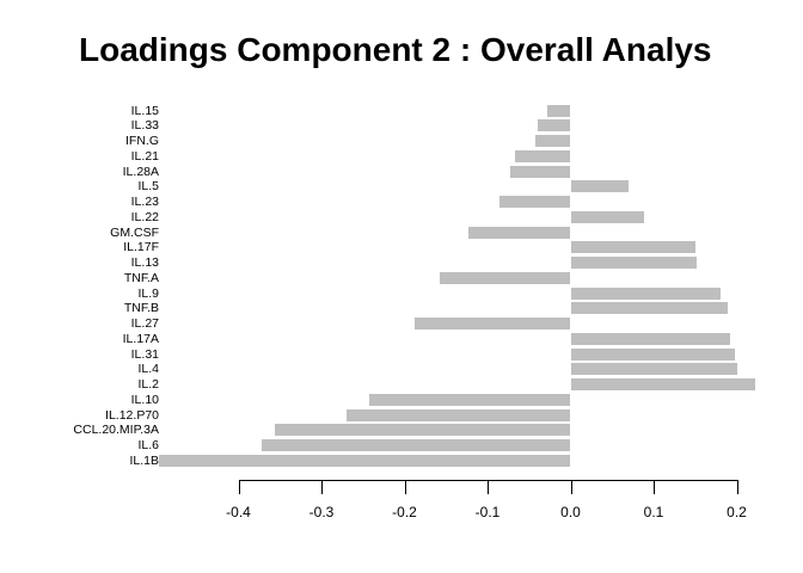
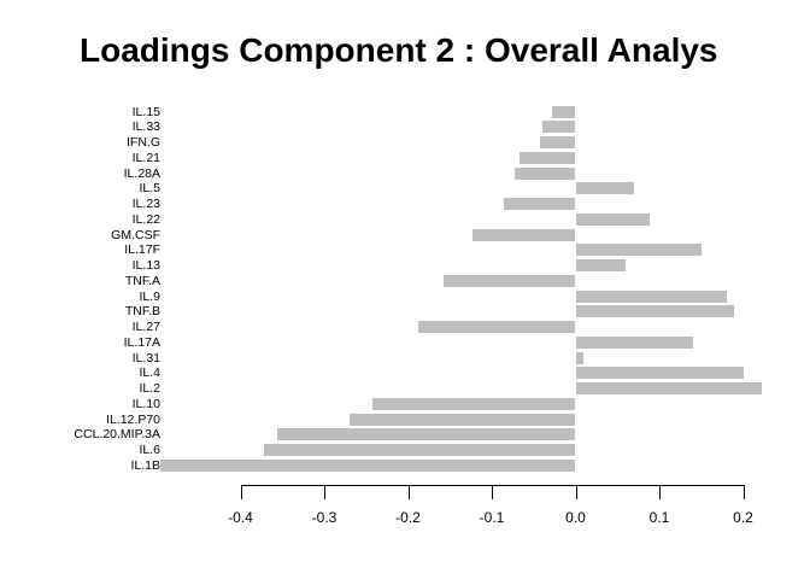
IL.13: 0.15 -> 0.06
IL.17A: 0.19 -> 0.14
IL.31: 0.20 -> 0.01
